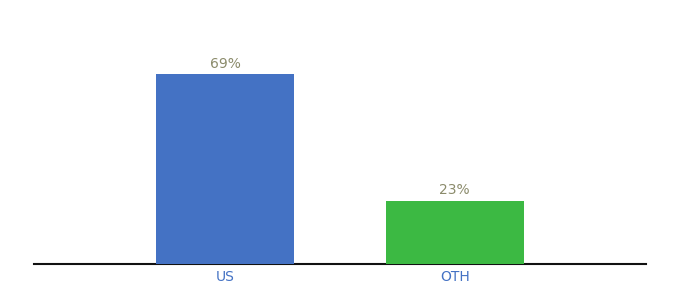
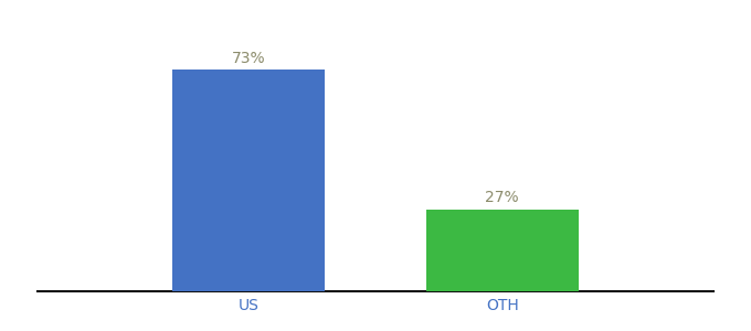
US: 69% -> 73%
OTH: 23% -> 27%
